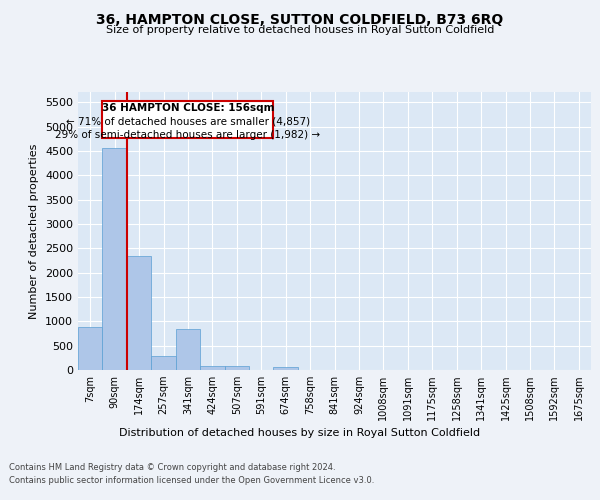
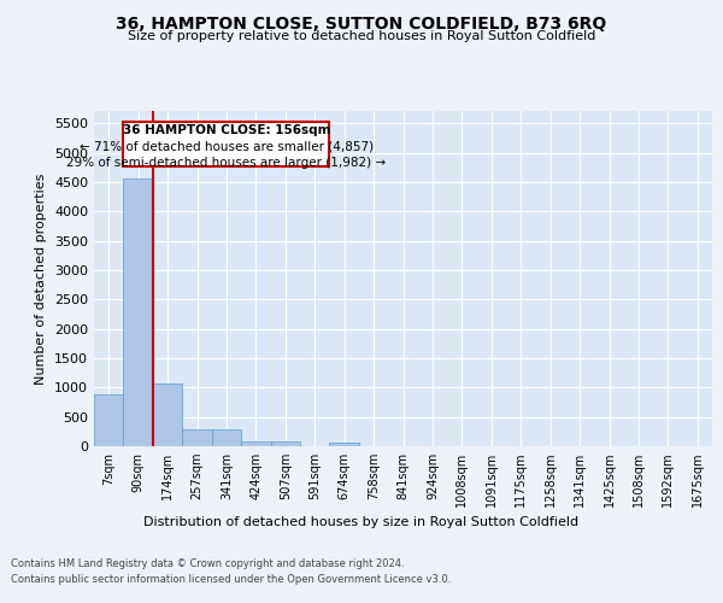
174sqm: 2350 -> 1060
341sqm: 850 -> 290
